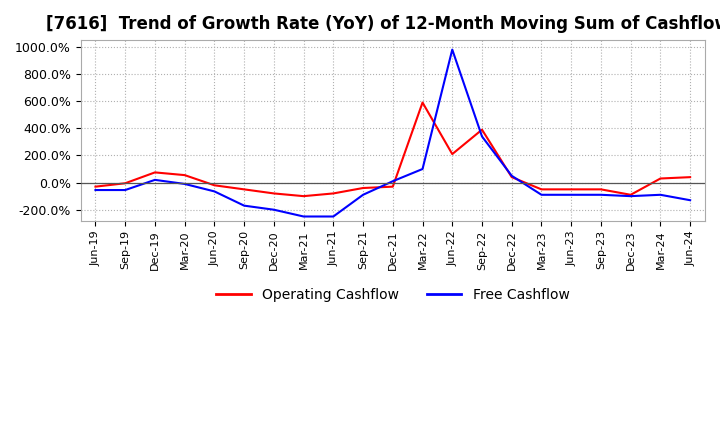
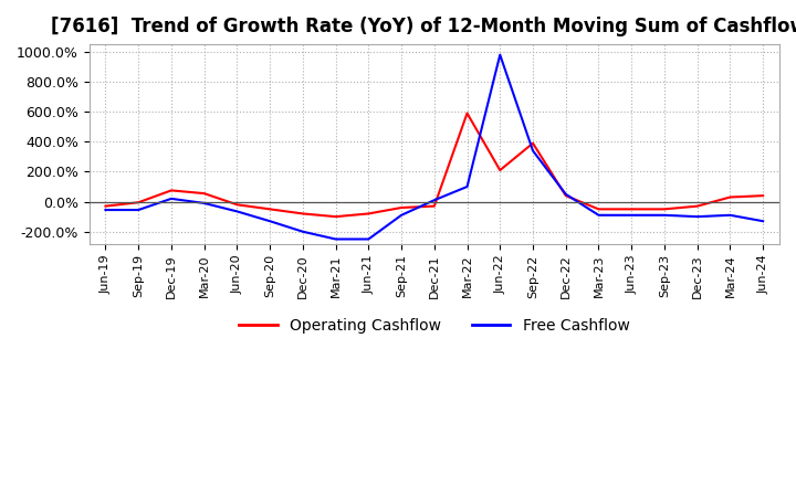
Free Cashflow/Sep-20: -170% -> -130%
Operating Cashflow/Dec-23: -90% -> -30%
